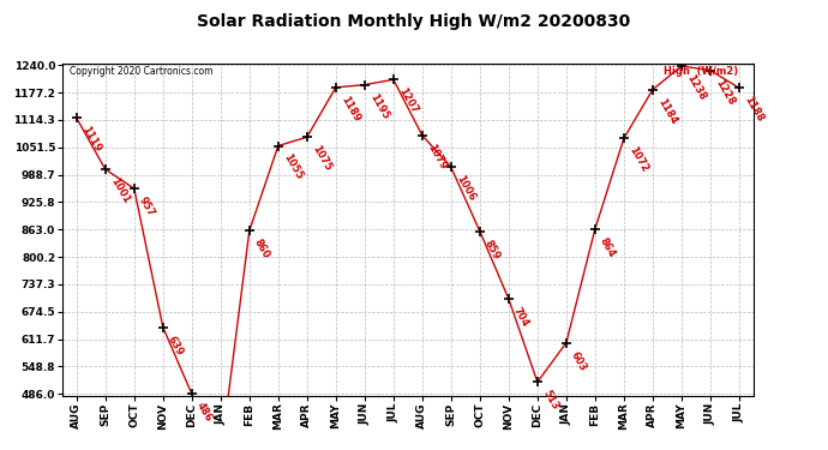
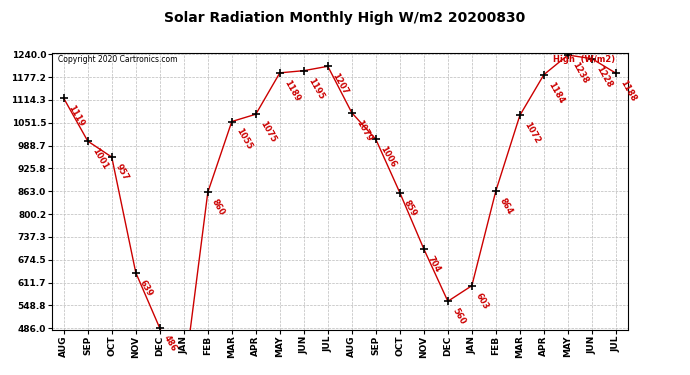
DEC: 513 -> 560
